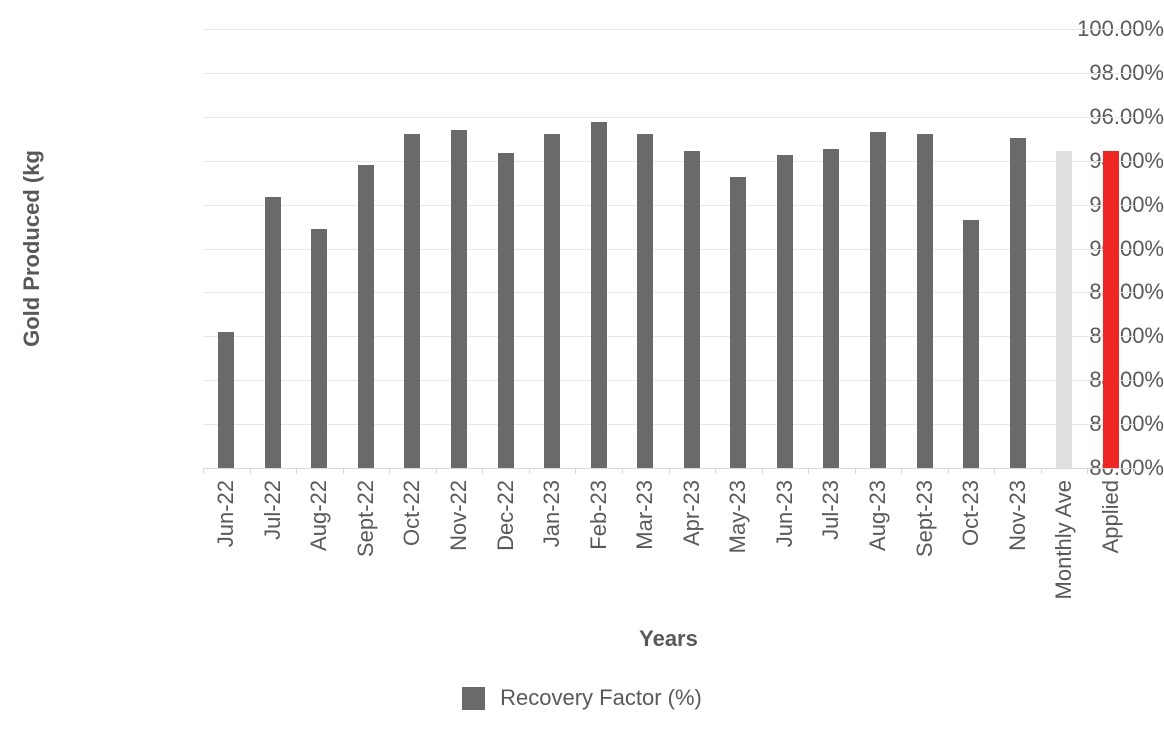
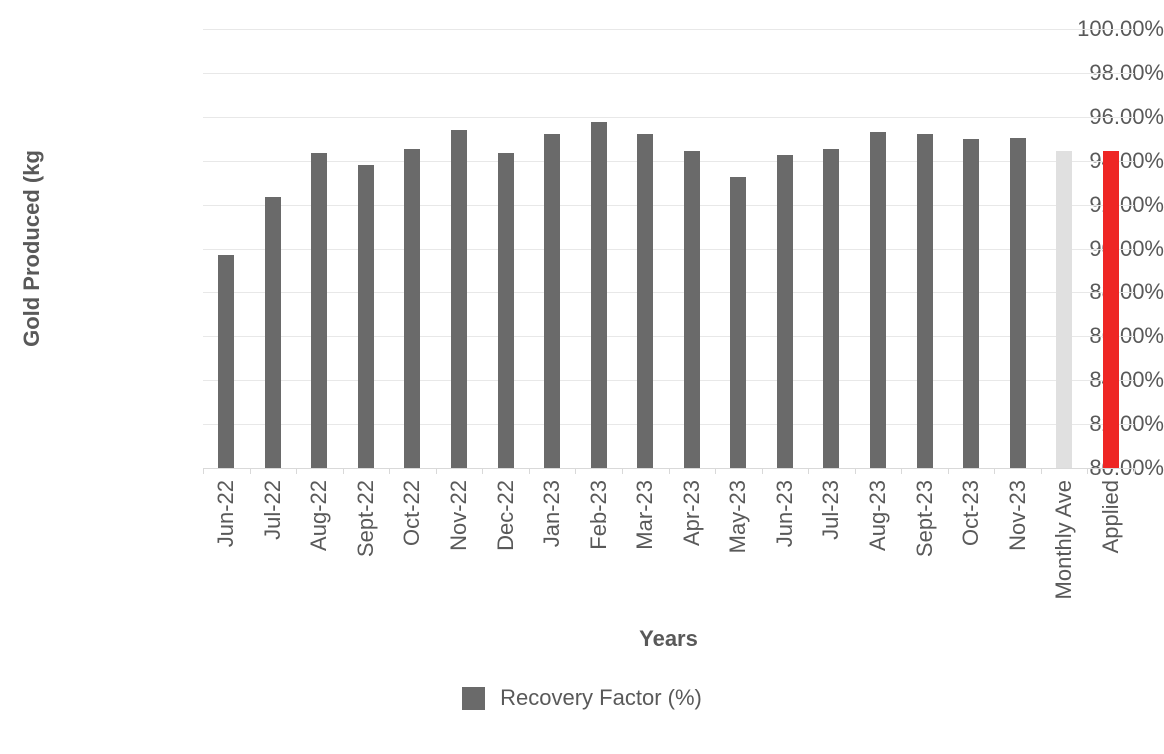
Jun-22: 86.2% -> 89.7%
Aug-22: 90.9% -> 94.3%
Oct-22: 95.2% -> 94.5%
Oct-23: 91.3% -> 95.0%
